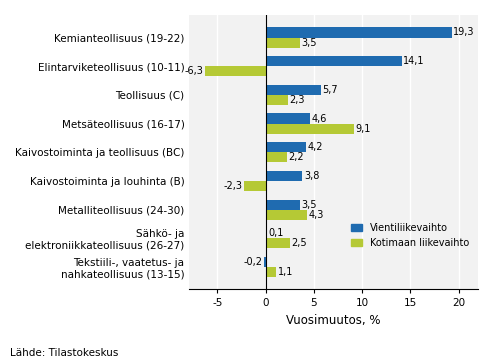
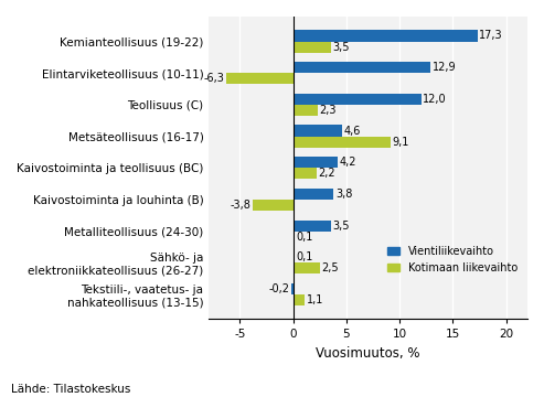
Vientiliikevaihto/Kemianteollisuus (19-22): 19,3 -> 17,3
Vientiliikevaihto/Elintarviketeollisuus (10-11): 14,1 -> 12,9
Vientiliikevaihto/Teollisuus (C): 5,7 -> 12,0
Kotimaan liikevaihto/Kaivostoiminta ja louhinta (B): -2,3 -> -3,8
Kotimaan liikevaihto/Metalliteollisuus (24-30): 4,3 -> 0,1
